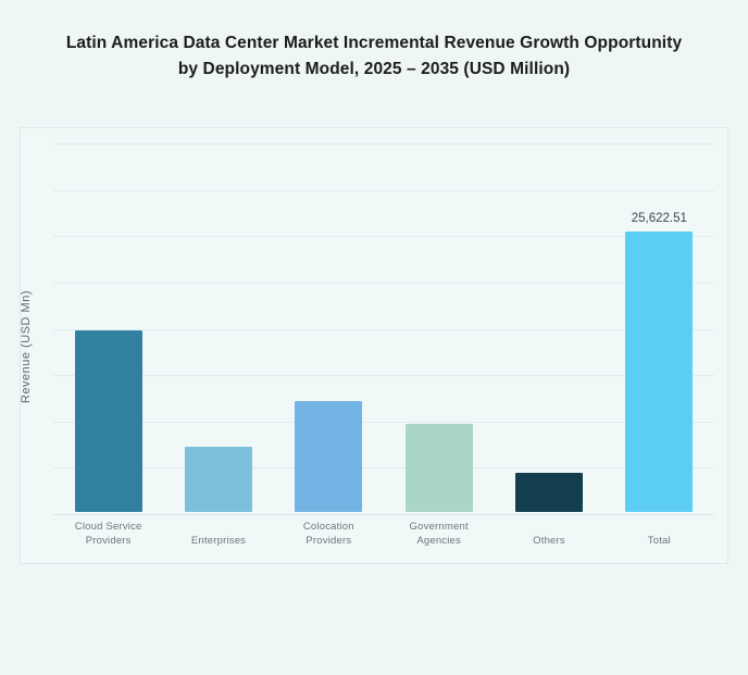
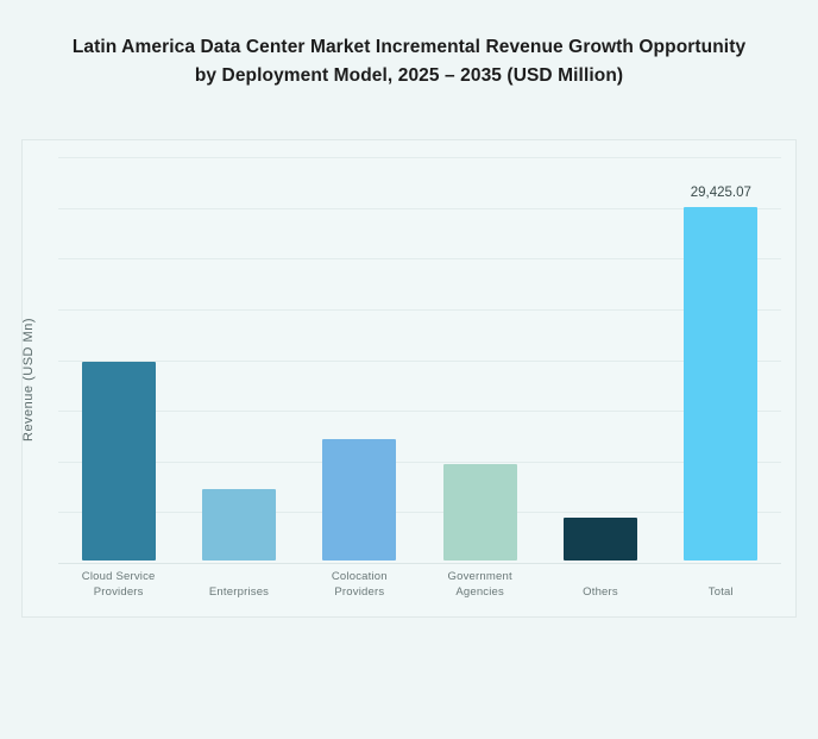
Total: 25,622.51 -> 29,425.07
